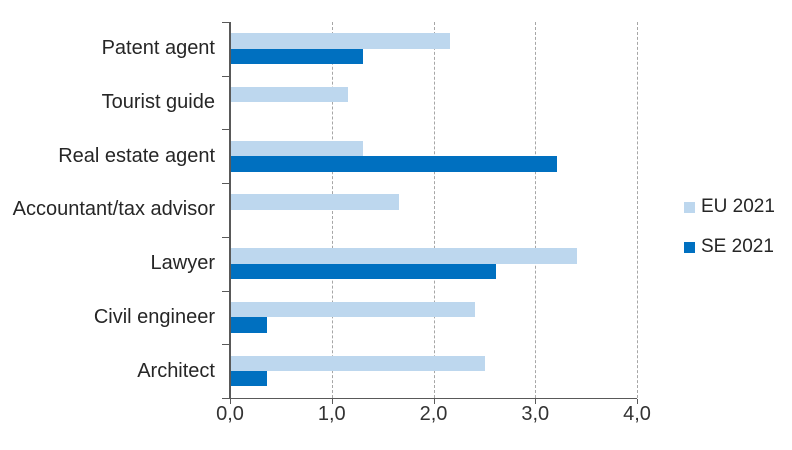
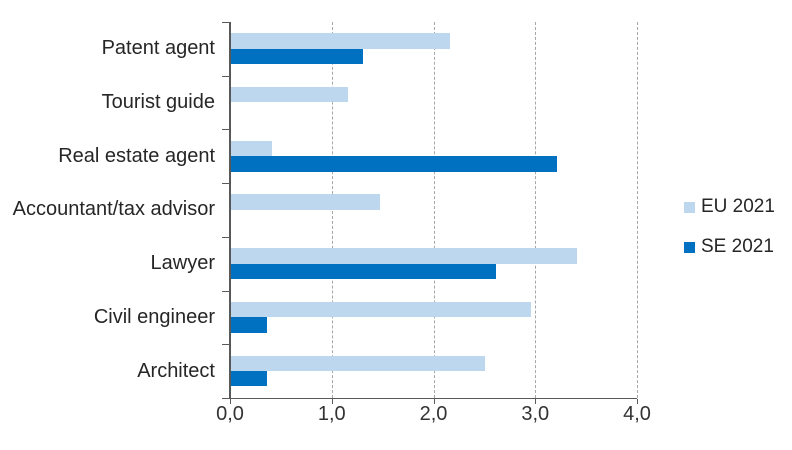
EU 2021/Real estate agent: 1,30 -> 0,40
EU 2021/Accountant/tax advisor: 1,65 -> 1,46
EU 2021/Civil engineer: 2,40 -> 2,95
